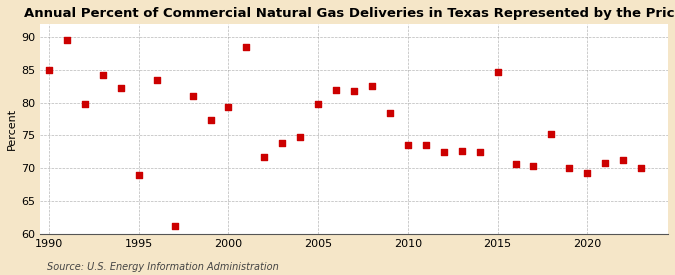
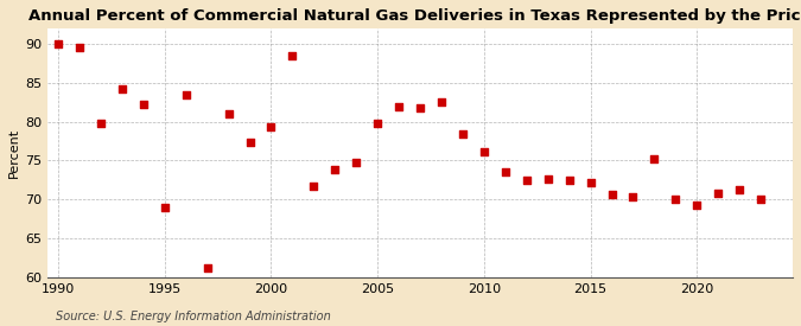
1990: 85.0 -> 90.0
2010: 73.6 -> 76.1
2015: 84.6 -> 72.2
